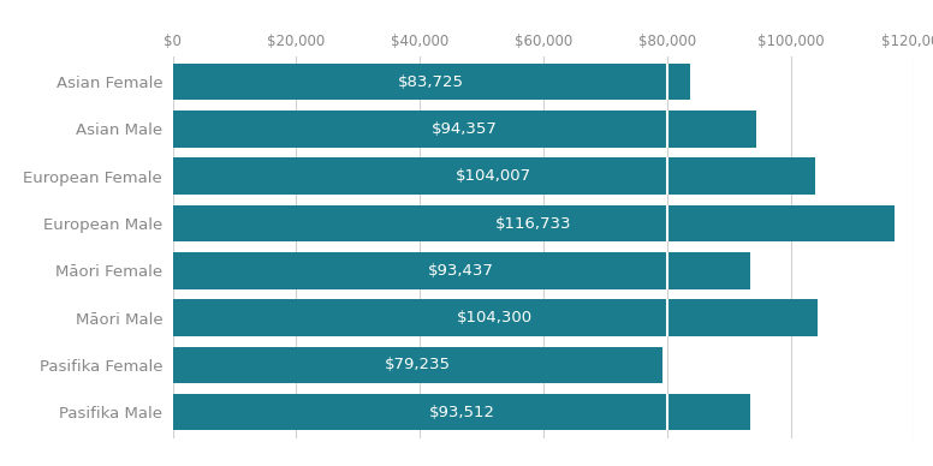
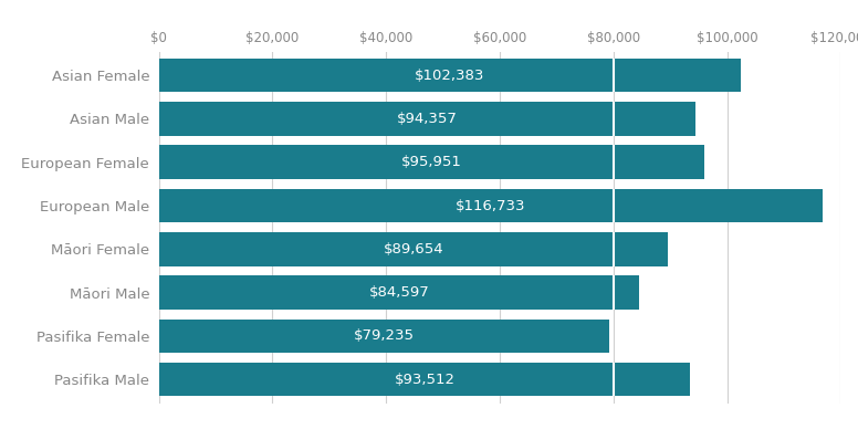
Asian Female: $83,725 -> $102,383
European Female: $104,007 -> $95,951
Māori Female: $93,437 -> $89,654
Māori Male: $104,300 -> $84,597
